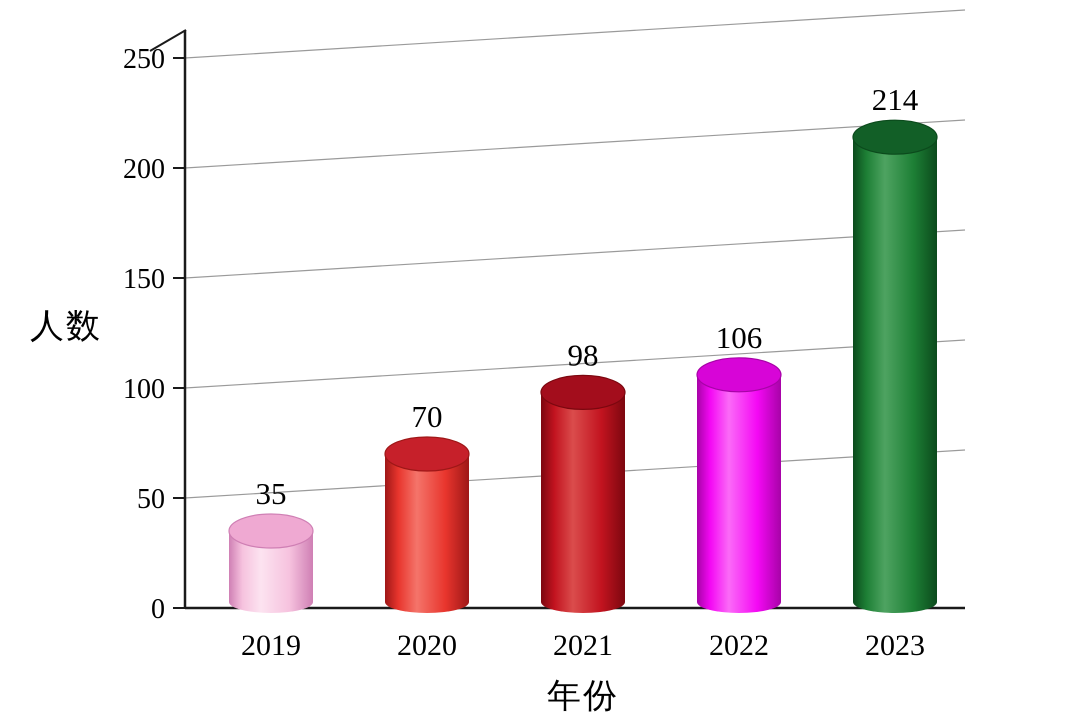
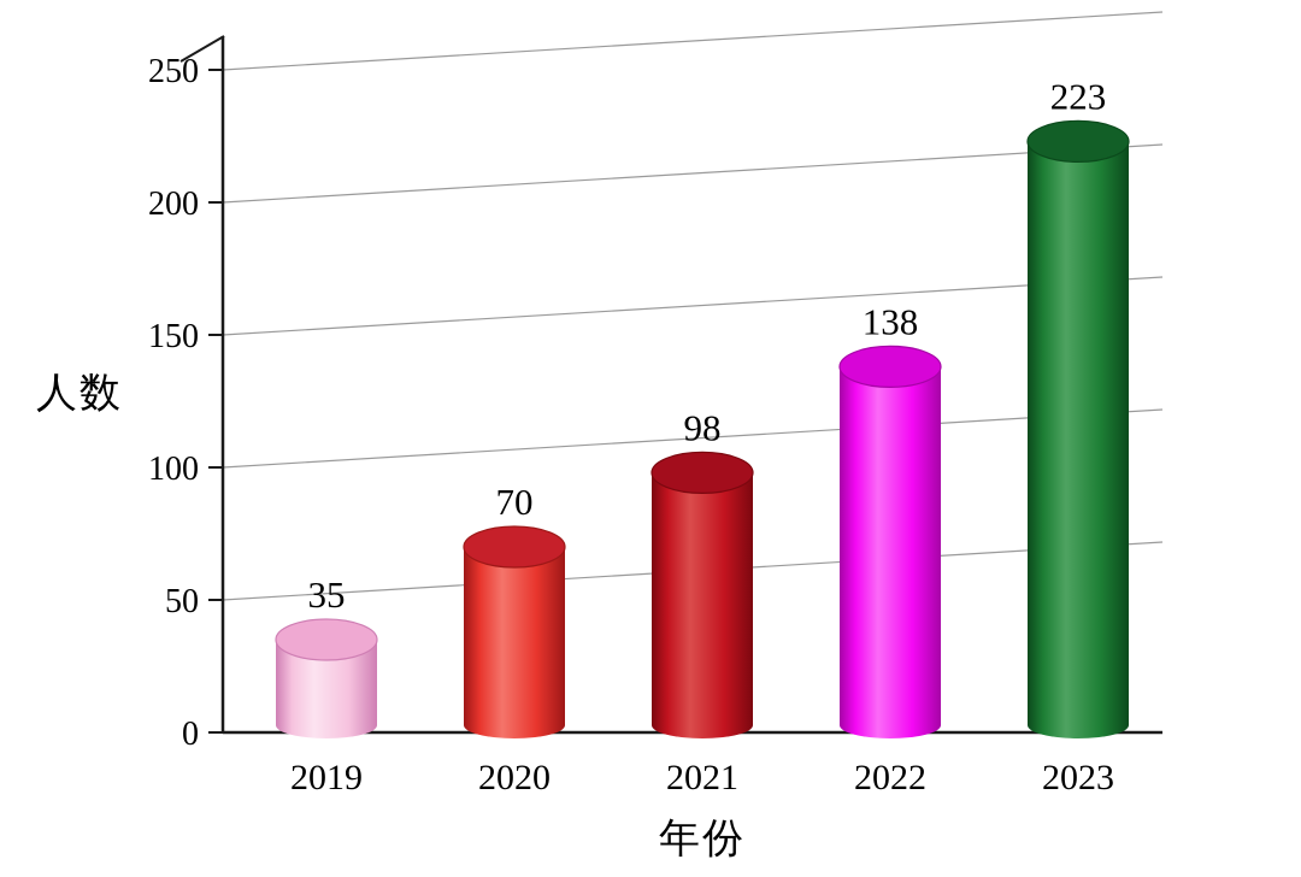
2022: 106 -> 138
2023: 214 -> 223
